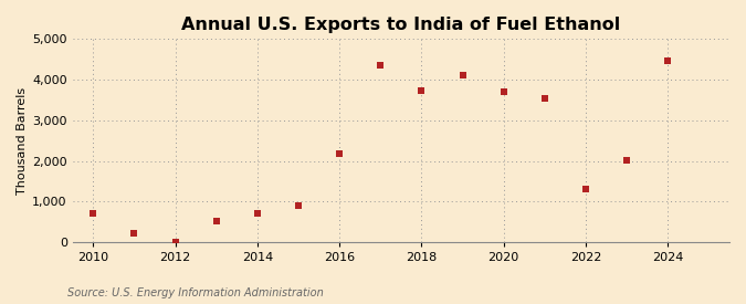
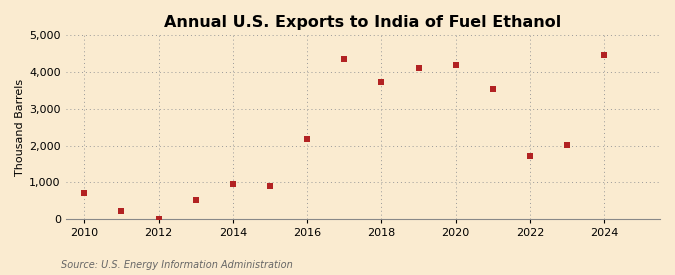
2014: 700 -> 960
2020: 3,700 -> 4,180
2022: 1,300 -> 1,720
